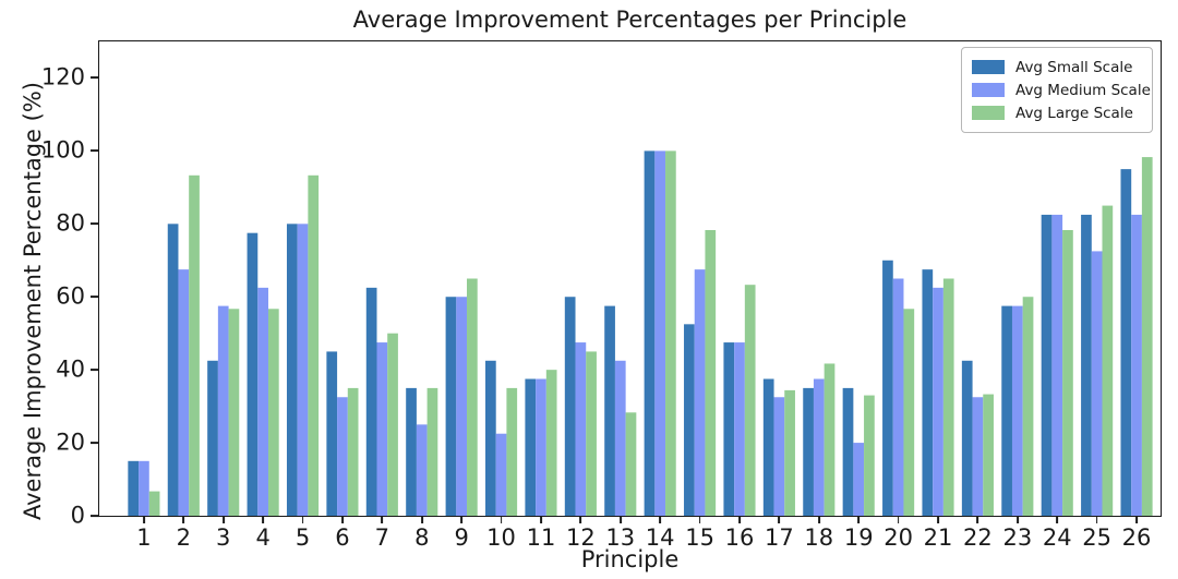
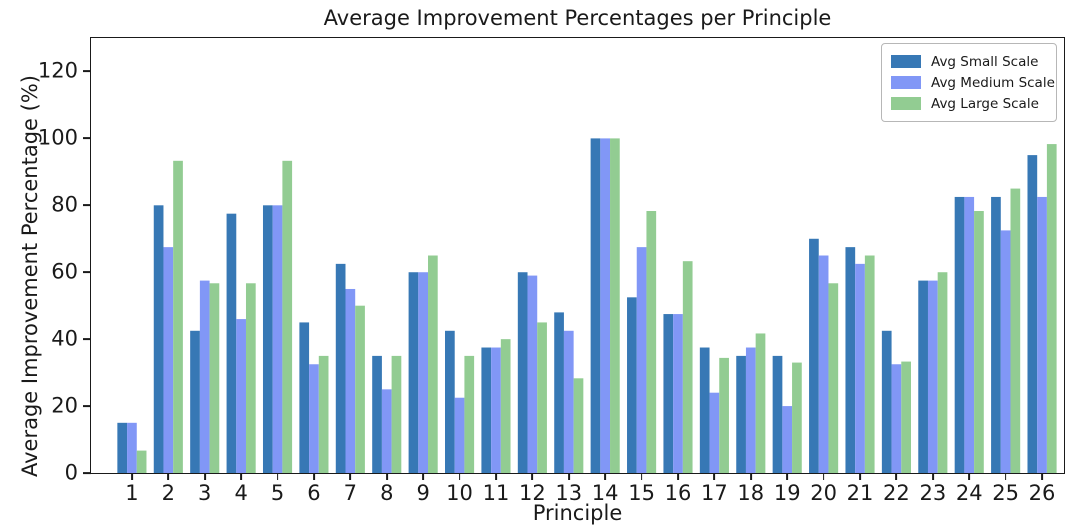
Avg Medium Scale/4: 62 -> 46
Avg Medium Scale/7: 48 -> 55
Avg Medium Scale/12: 48 -> 59
Avg Small Scale/13: 58 -> 48
Avg Medium Scale/17: 32 -> 24
